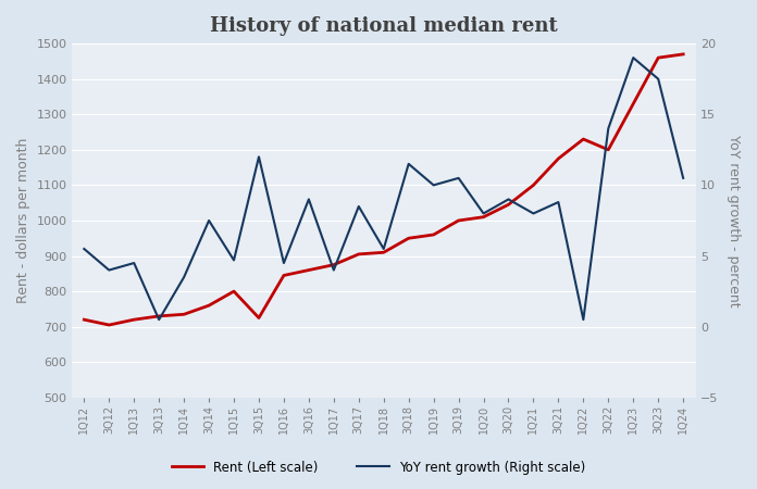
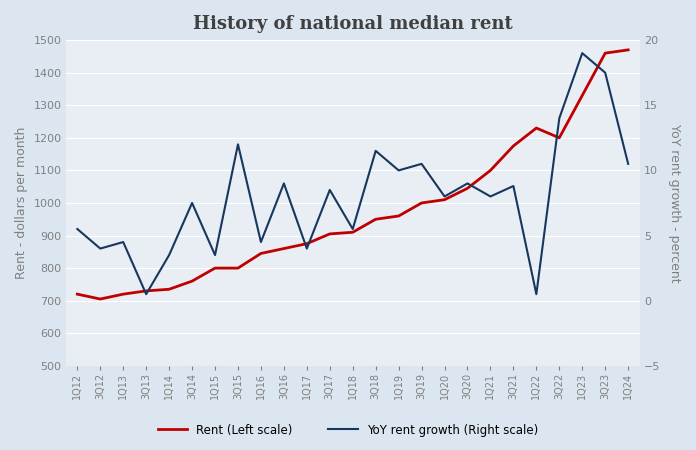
YoY rent growth (Right scale)/1Q15: 4.7 -> 3.5
Rent (Left scale)/3Q15: 725 -> 800
